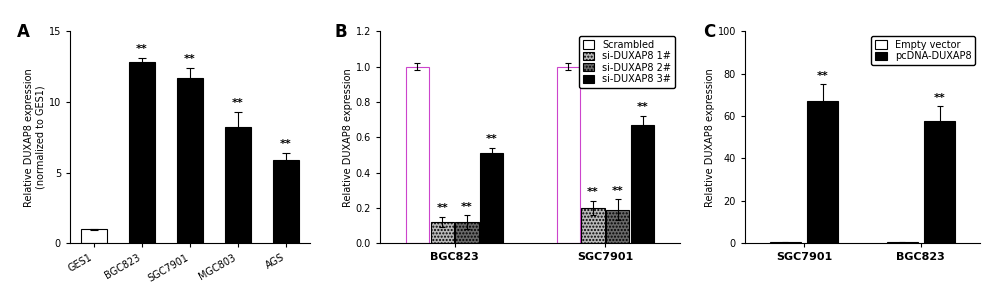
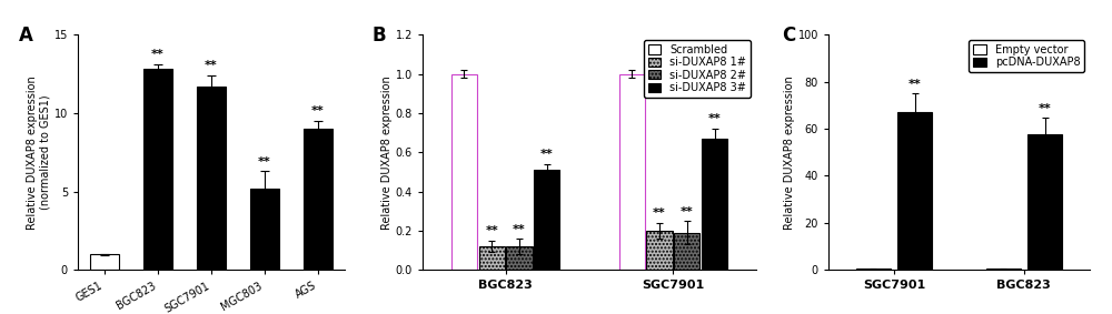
MGC803: 8.2 -> 5.2
AGS: 5.9 -> 9.0
